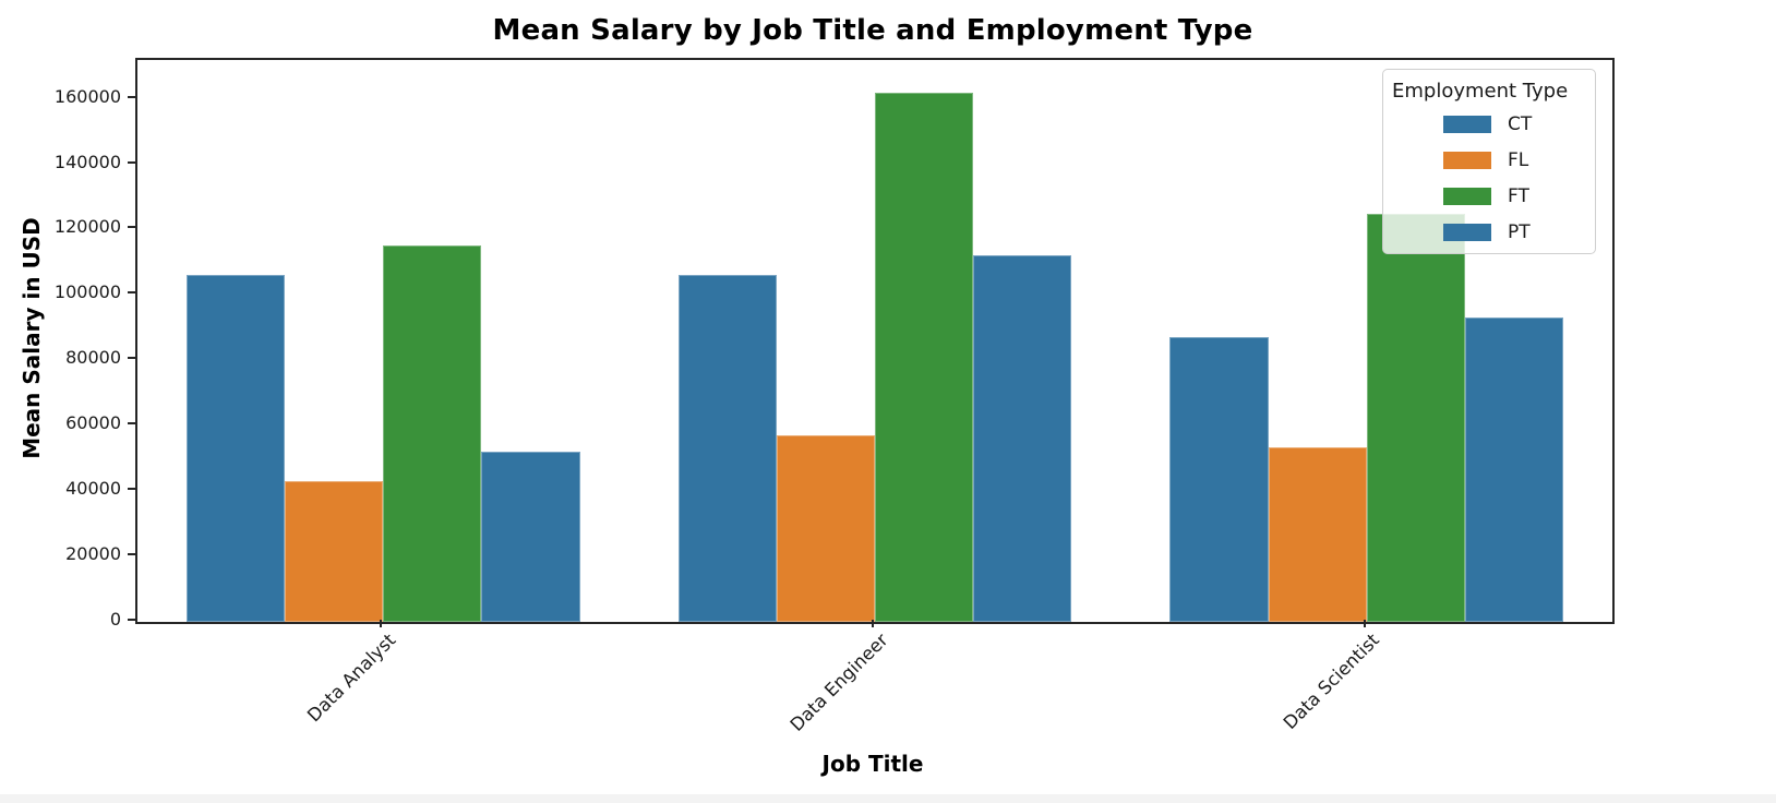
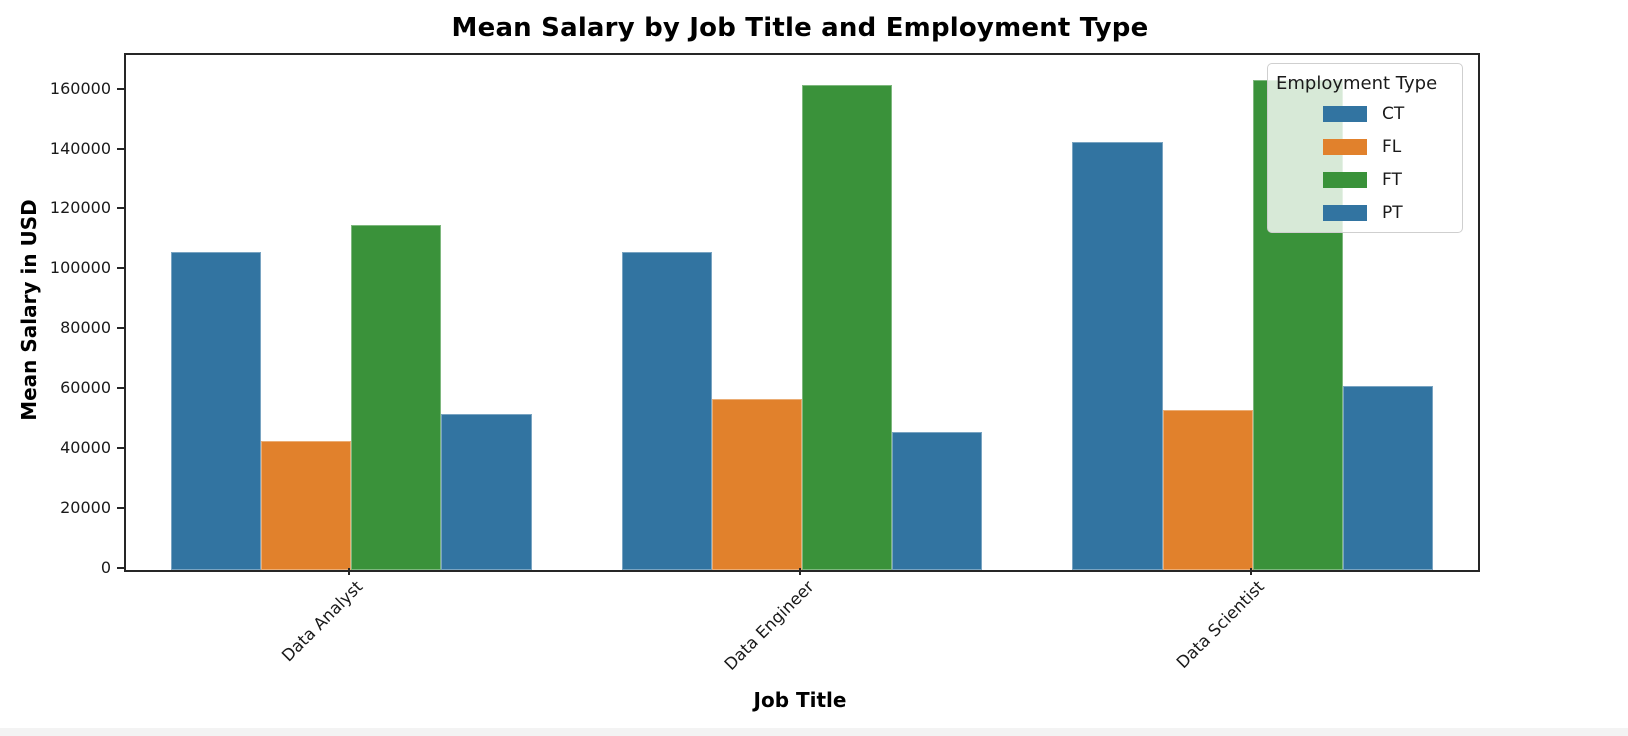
PT/Data Engineer: 112000 -> 46000
CT/Data Scientist: 87000 -> 143000
FT/Data Scientist: 125000 -> 164000
PT/Data Scientist: 93000 -> 62000
